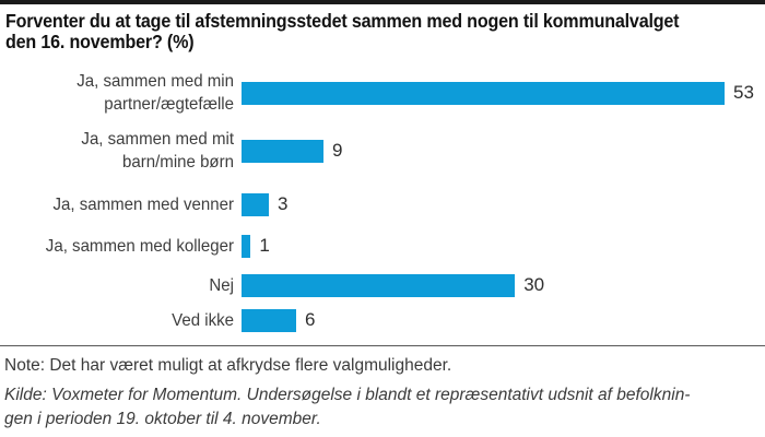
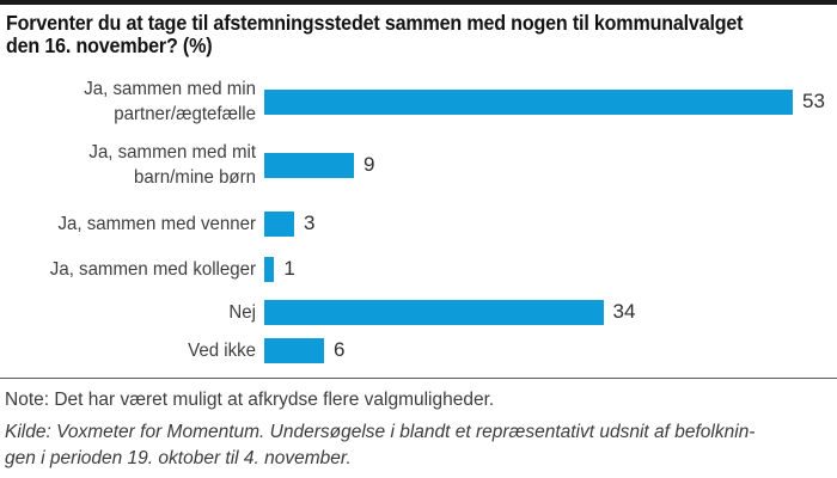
Nej: 30 -> 34
